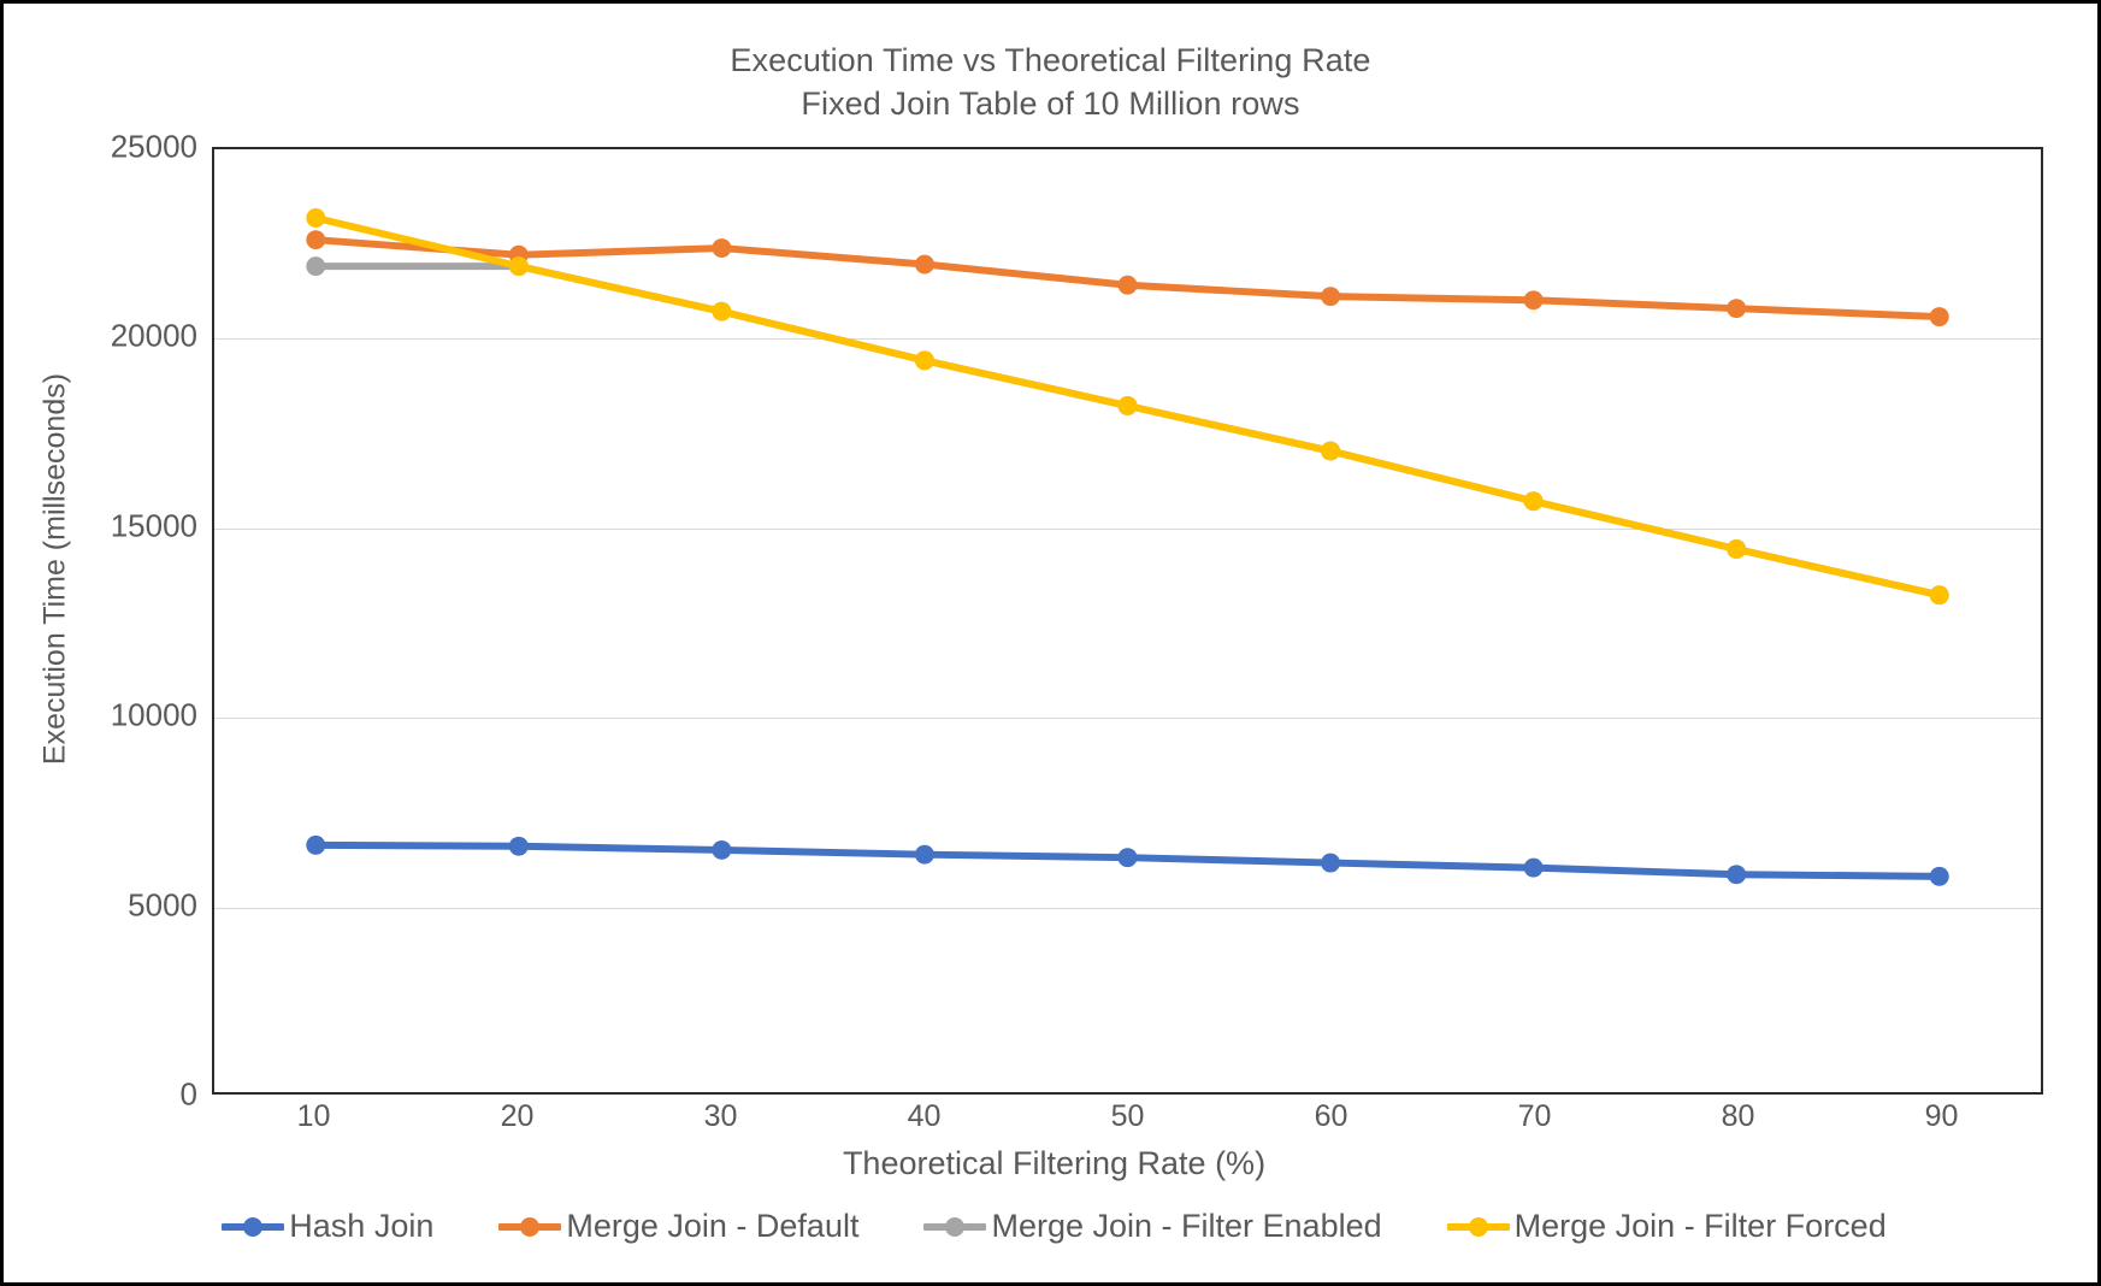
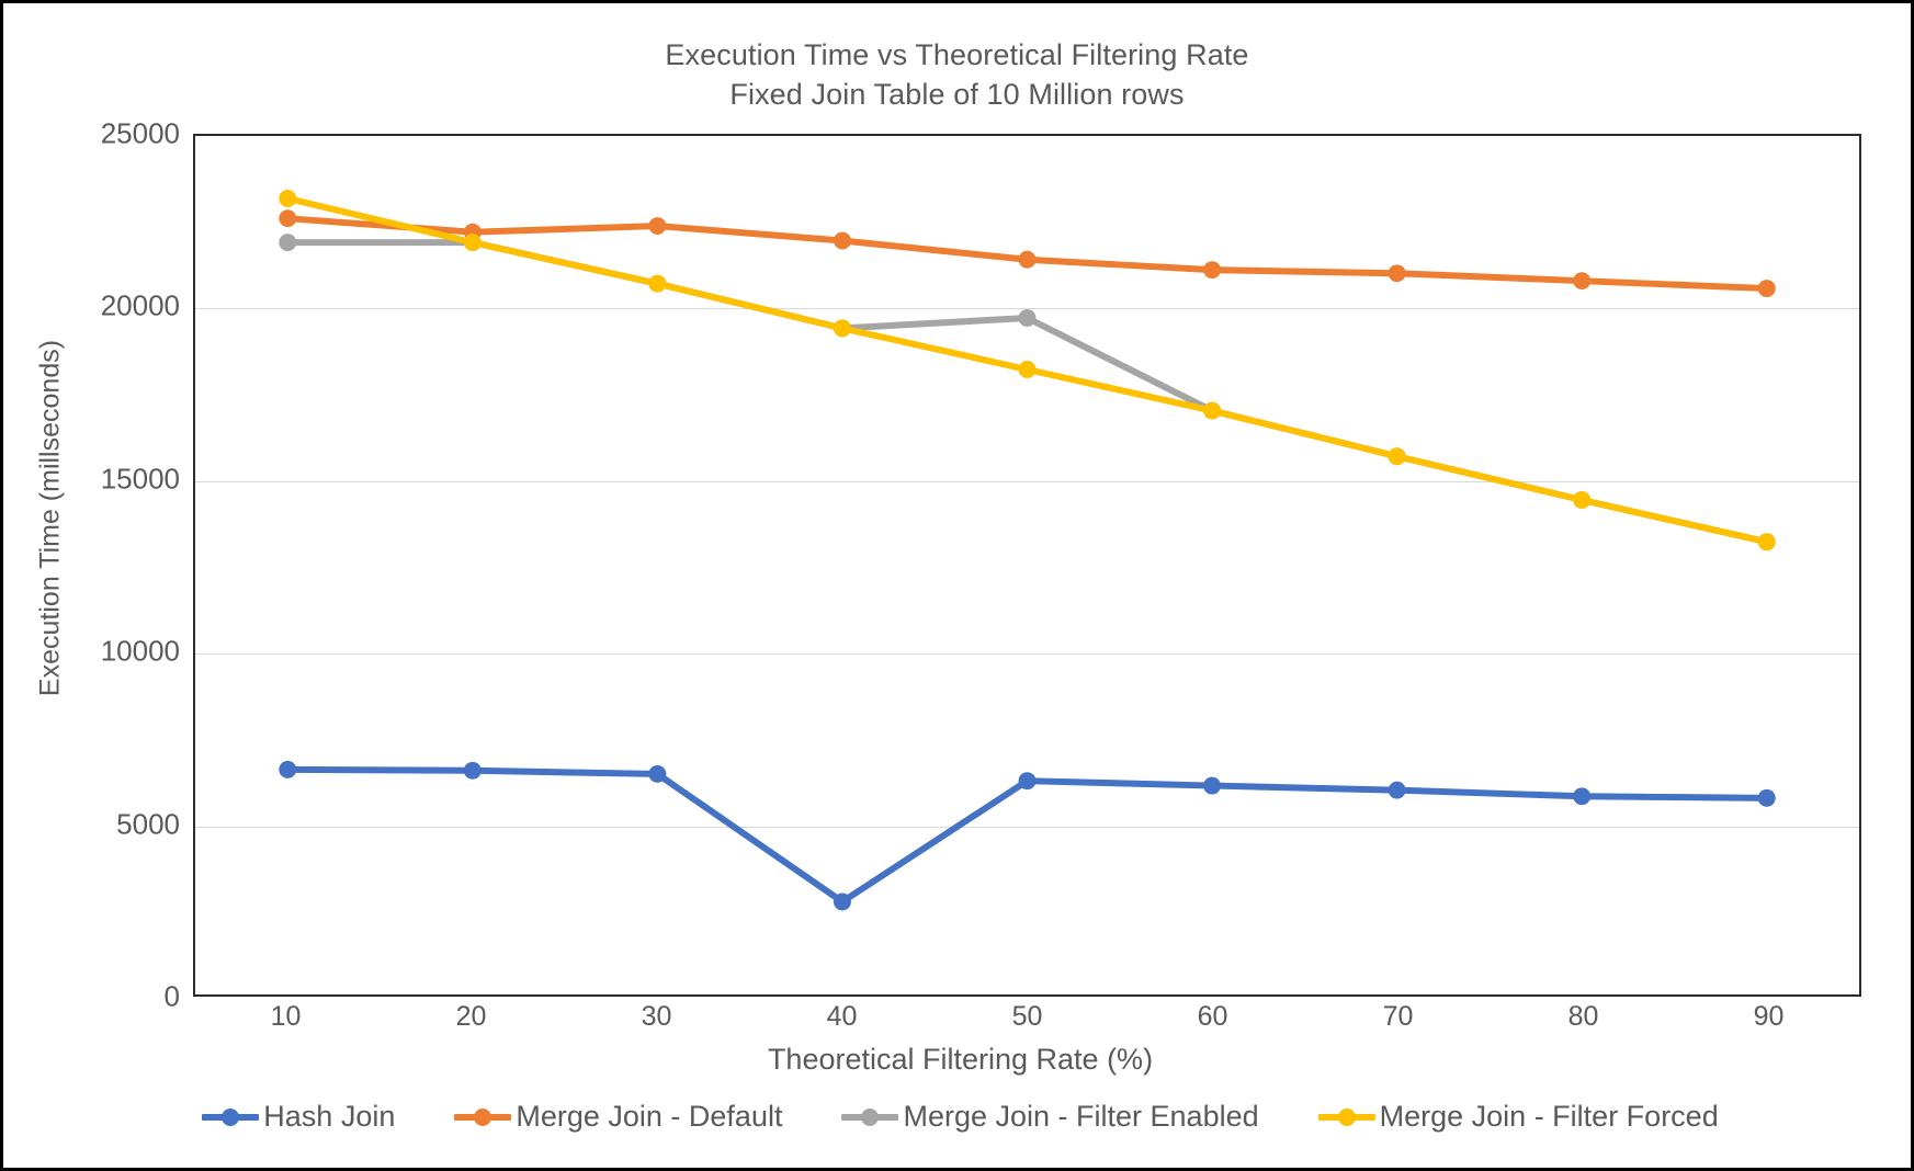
Hash Join/40: 6300 -> 2700
Merge Join - Filter Enabled/50: 18200 -> 19700
